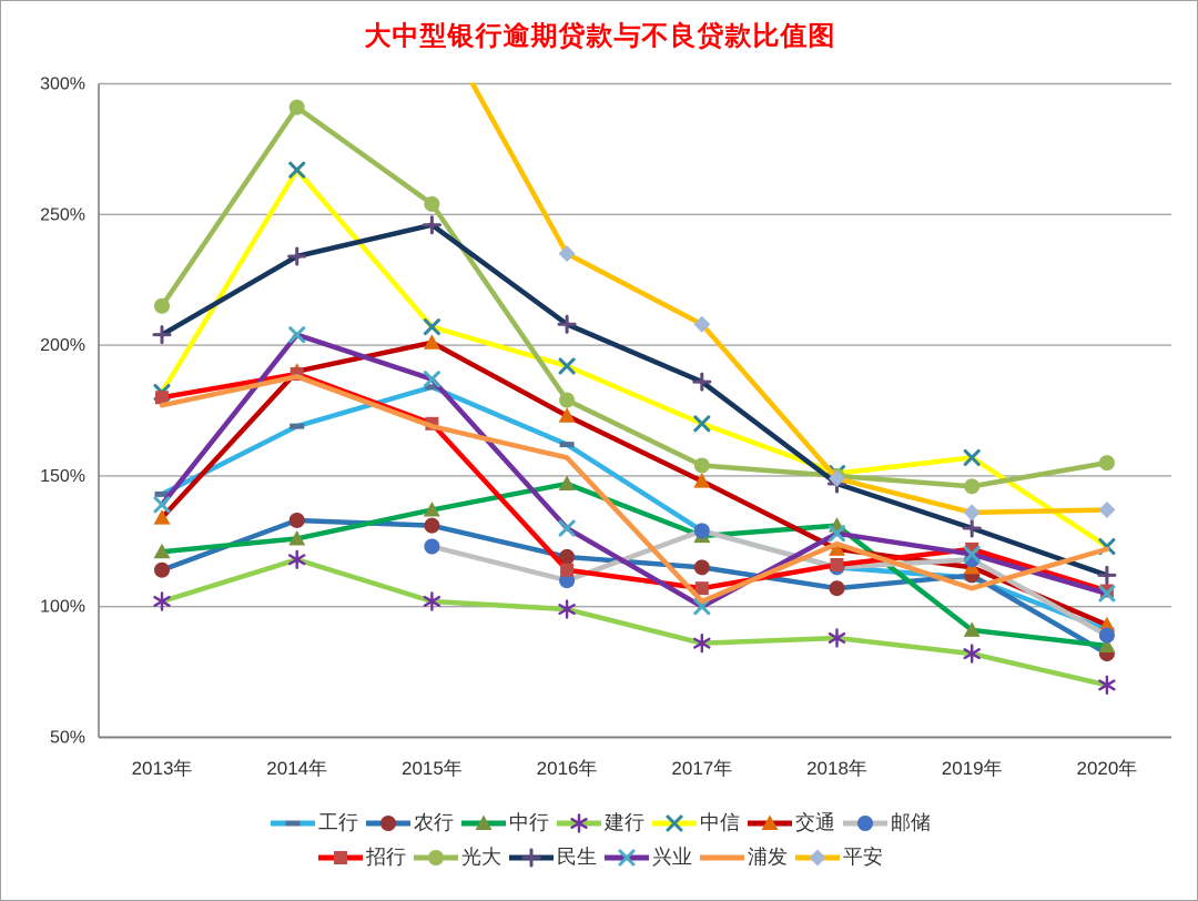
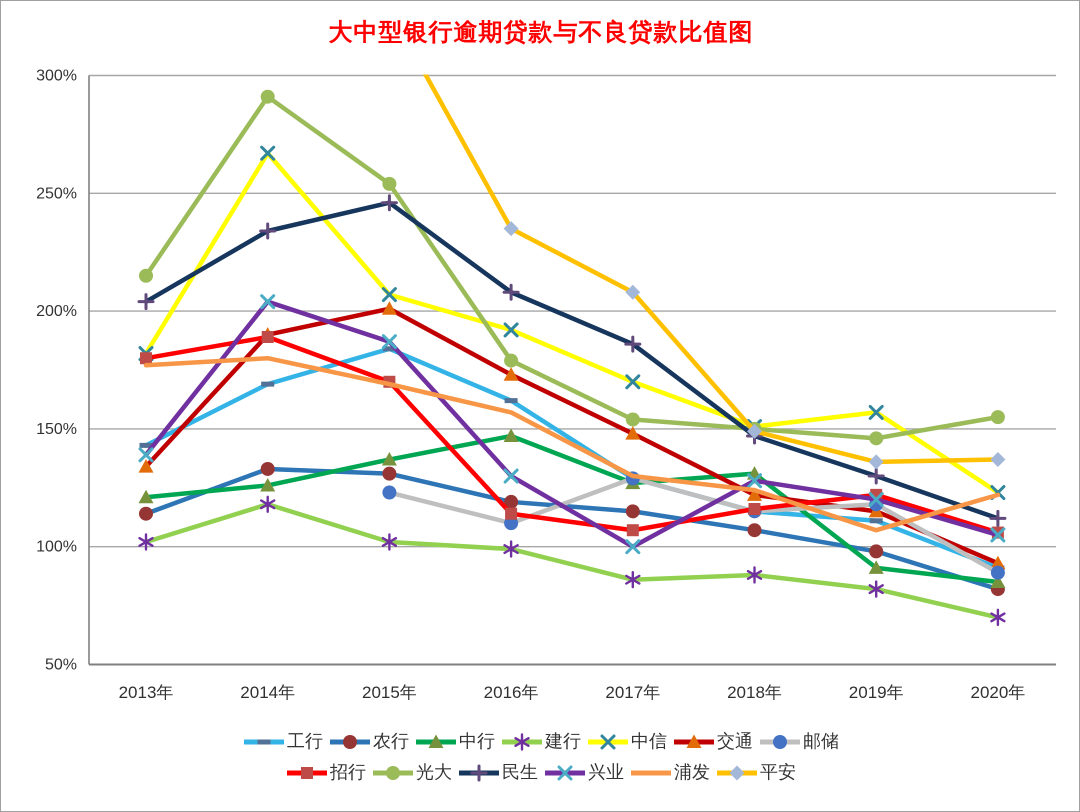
浦发/2014年: 188% -> 180%
浦发/2017年: 102% -> 130%
农行/2019年: 112% -> 98%
